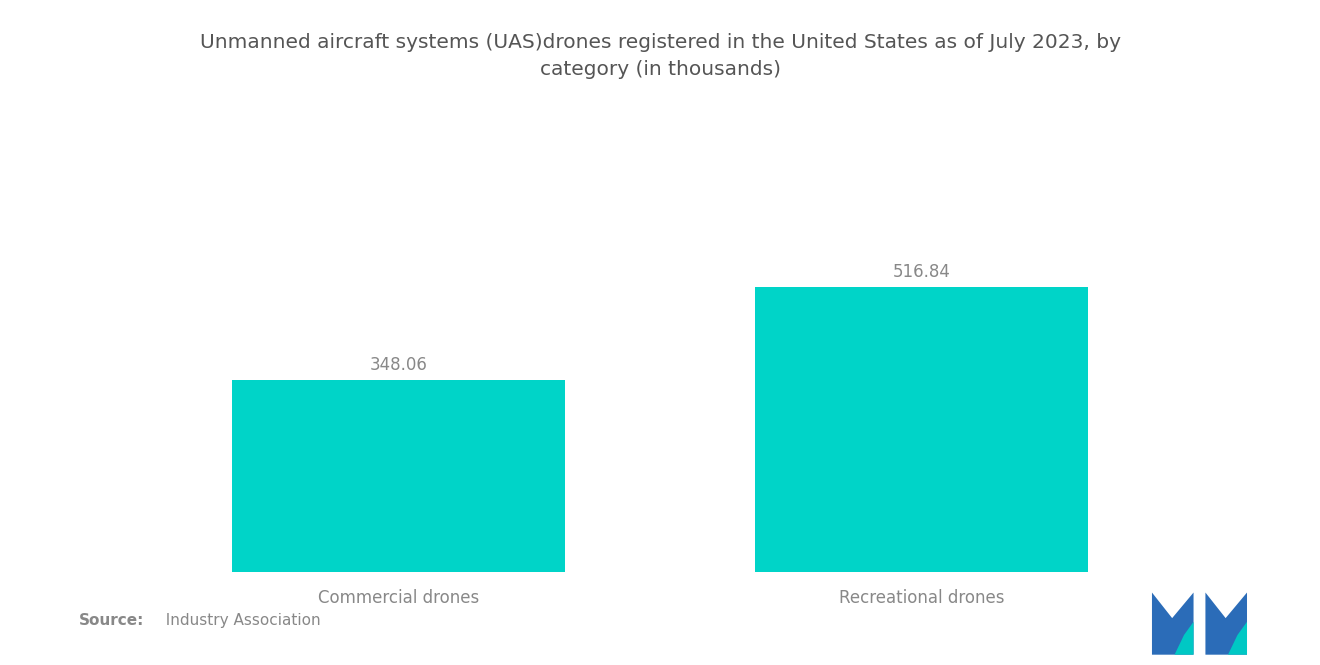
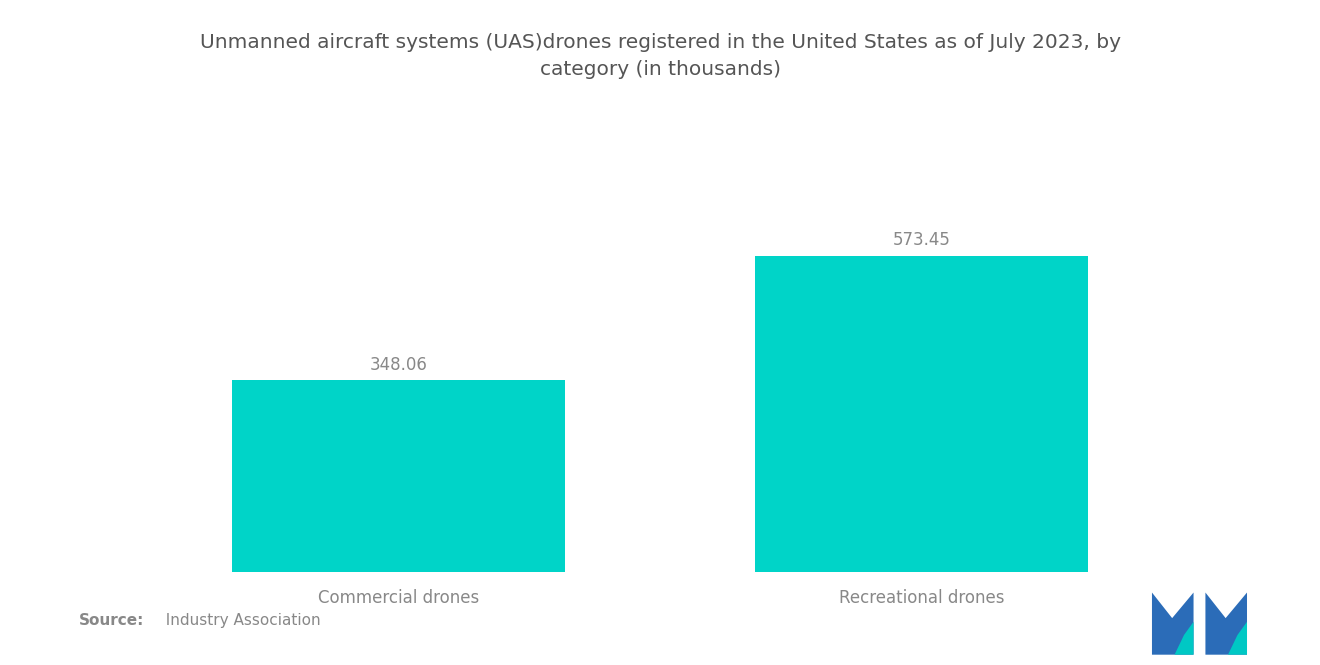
Recreational drones: 516.84 -> 573.45
